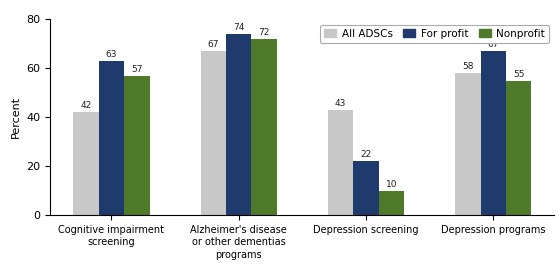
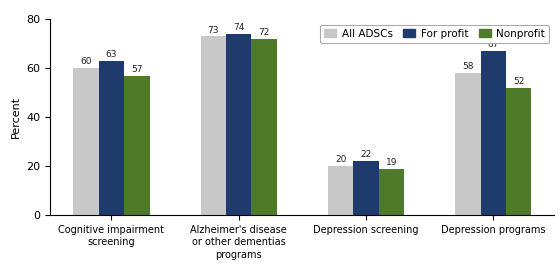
All ADSCs/Cognitive impairment screening: 42 -> 60
All ADSCs/Alzheimer's disease or other dementias programs: 67 -> 73
All ADSCs/Depression screening: 43 -> 20
Nonprofit/Depression screening: 10 -> 19
Nonprofit/Depression programs: 55 -> 52
